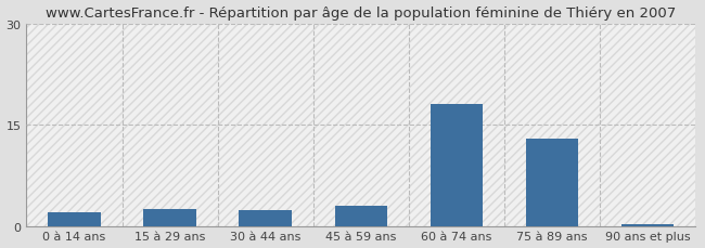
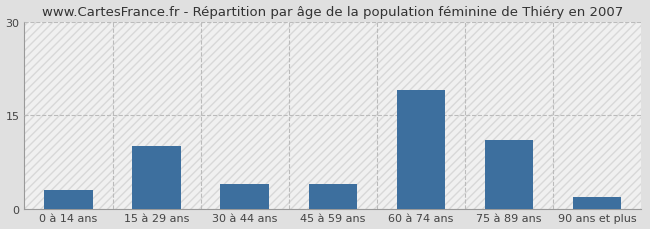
0 à 14 ans: 2.0 -> 3.0
15 à 29 ans: 2.5 -> 10.0
30 à 44 ans: 2.4 -> 4.0
45 à 59 ans: 3.0 -> 4.0
60 à 74 ans: 18.0 -> 19.0
75 à 89 ans: 13.0 -> 11.0
90 ans et plus: 0.2 -> 1.8
